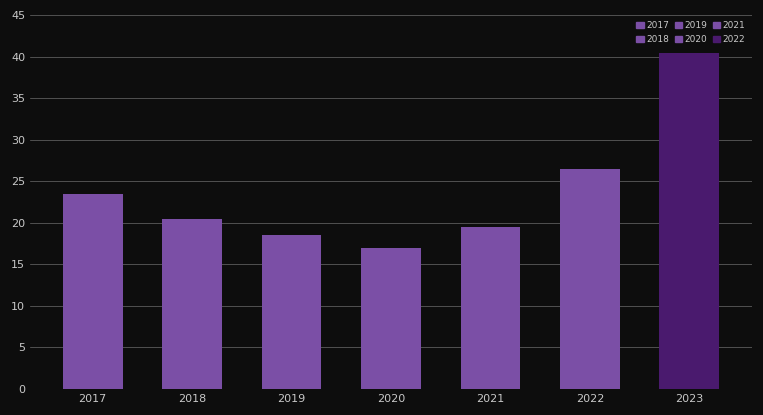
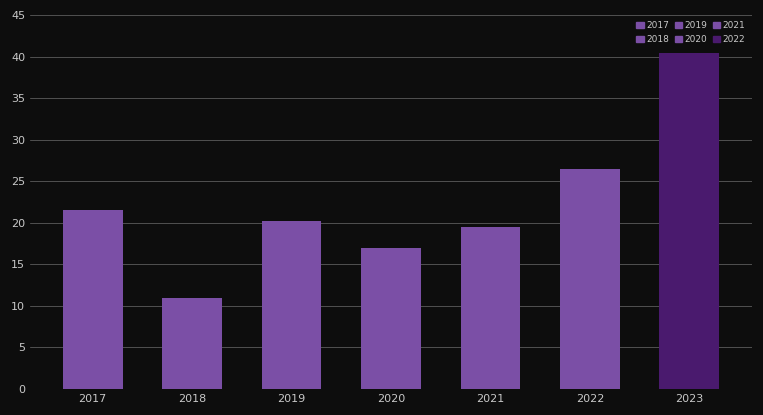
2017: 23.5 -> 21.6
2018: 20.5 -> 11.0
2019: 18.5 -> 20.2
